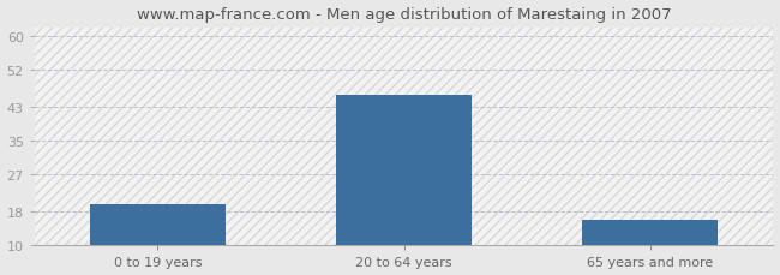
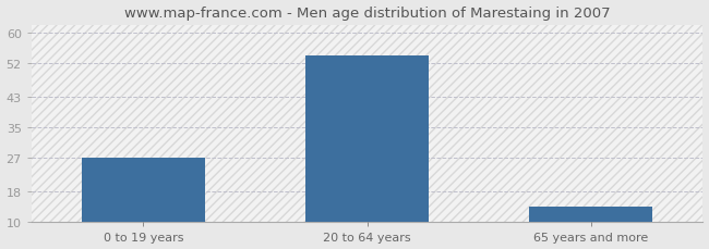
0 to 19 years: 20 -> 27
20 to 64 years: 46 -> 54
65 years and more: 16 -> 14
